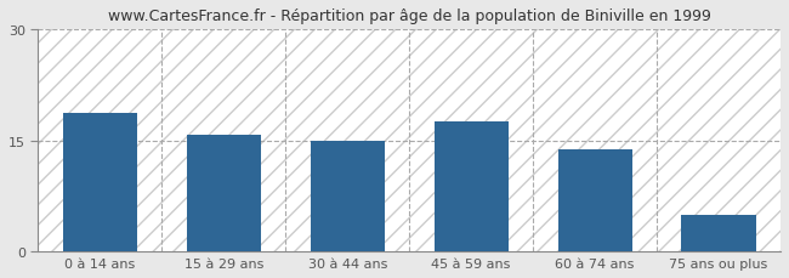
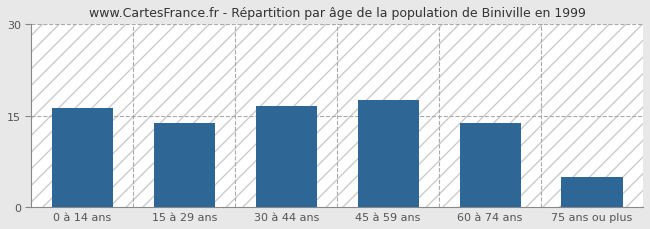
0 à 14 ans: 18.8 -> 16.2
15 à 29 ans: 15.8 -> 13.8
30 à 44 ans: 15.0 -> 16.6
